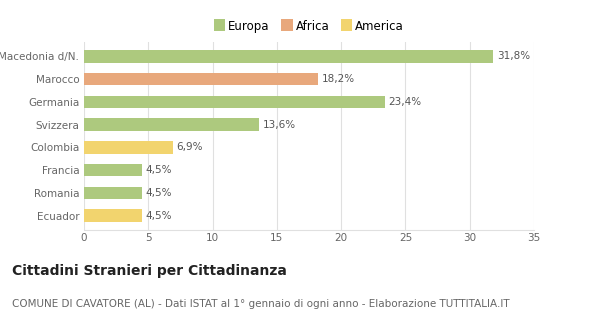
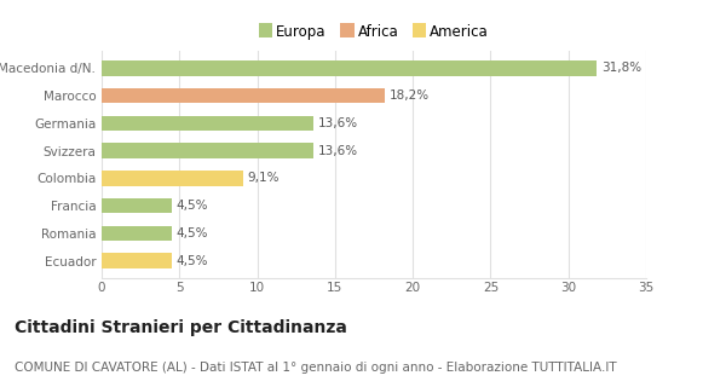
Germania: 23,4% -> 13,6%
Colombia: 6,9% -> 9,1%
